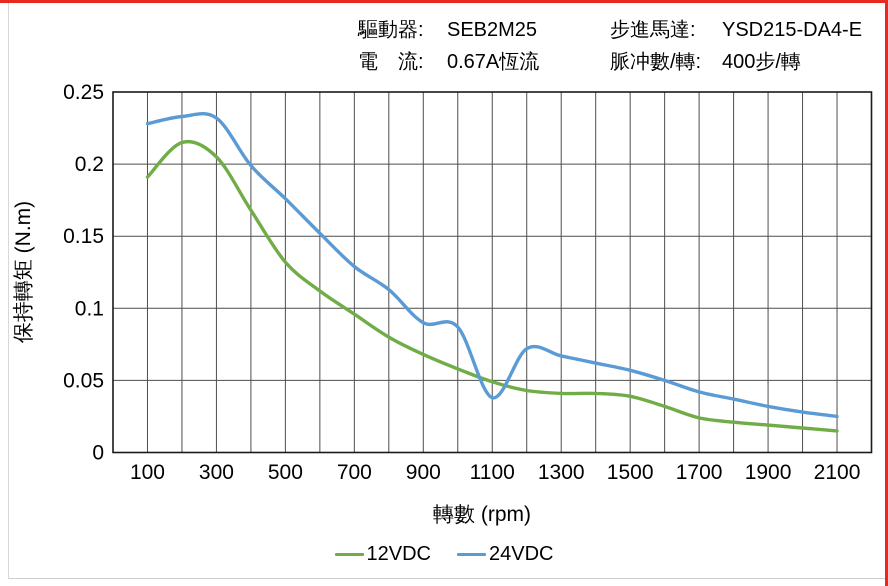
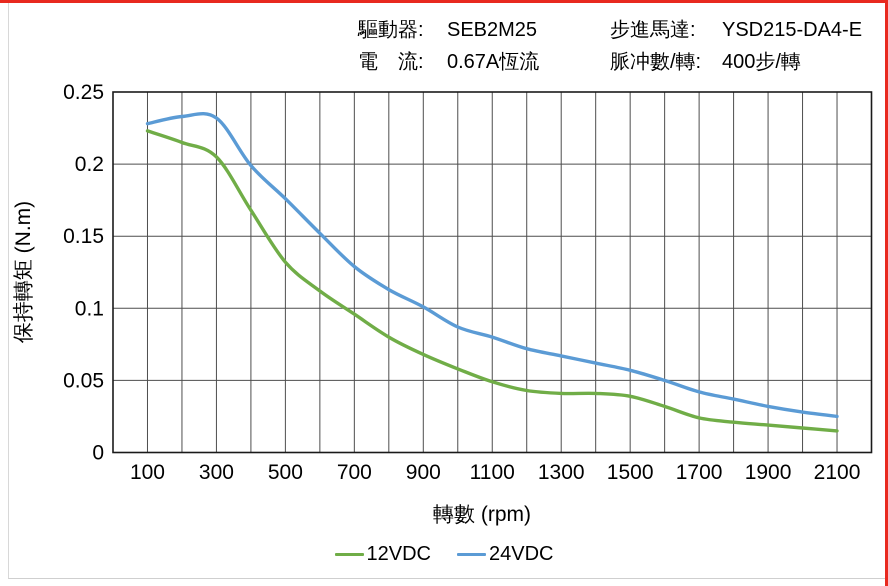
12VDC/100: 0.191 -> 0.223
24VDC/900: 0.090 -> 0.101
24VDC/1100: 0.038 -> 0.080
